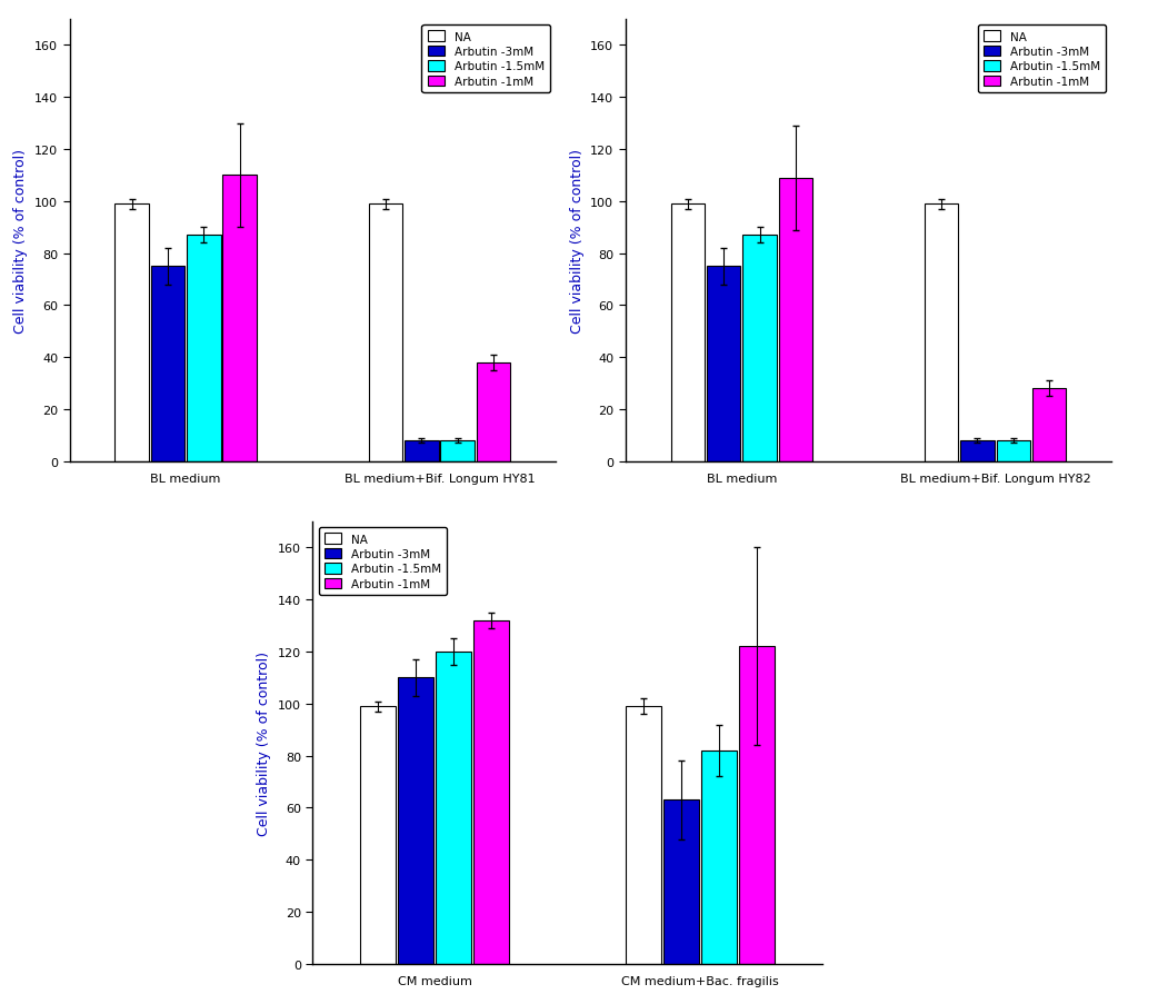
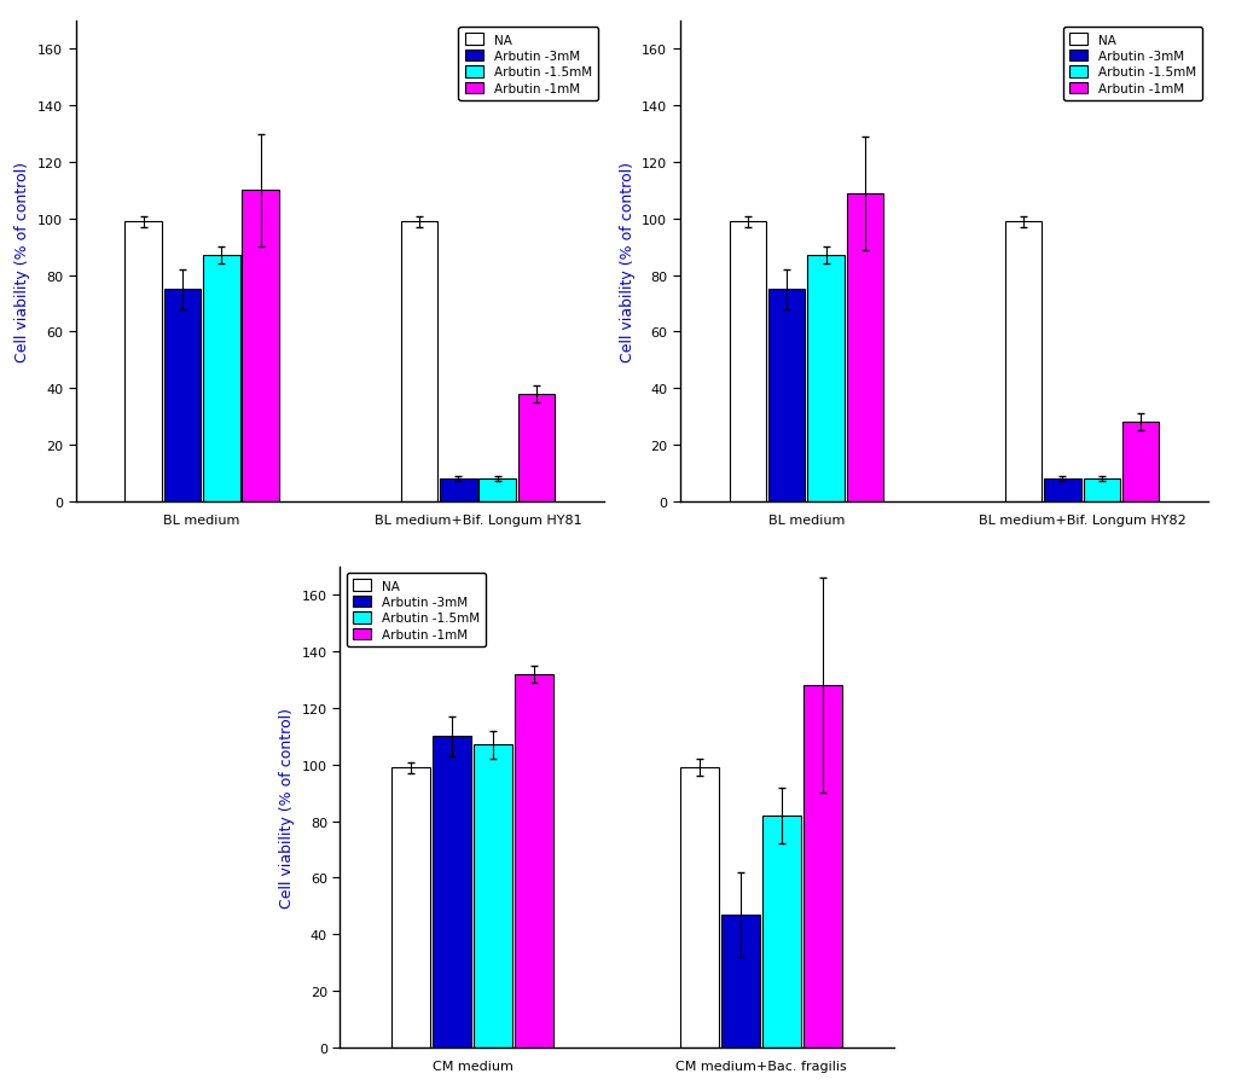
Arbutin -1.5mM/CM medium: 120 -> 107
Arbutin -3mM/CM medium+Bac. fragilis: 63 -> 47
Arbutin -1mM/CM medium+Bac. fragilis: 122 -> 128
